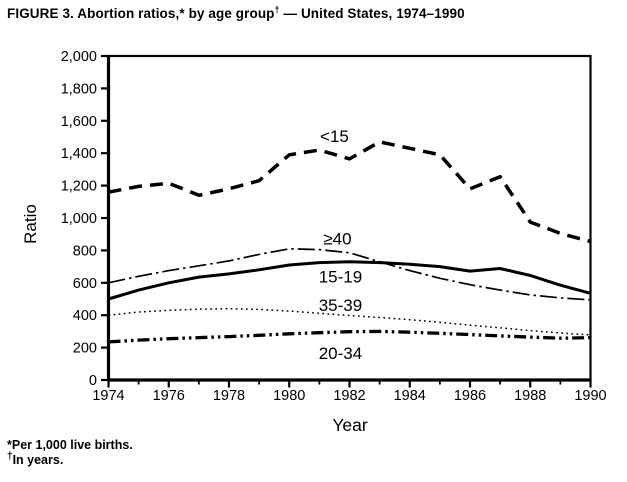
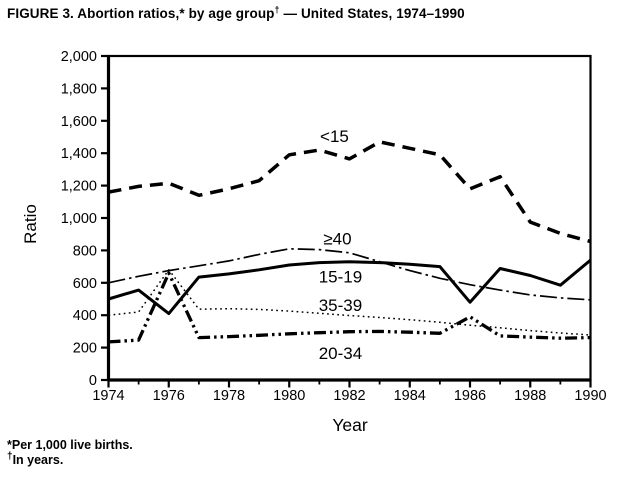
15-19/1976: 600 -> 410
35-39/1976: 430 -> 680
20-34/1976: 260 -> 660
15-19/1986: 670 -> 480
20-34/1986: 280 -> 390
15-19/1990: 540 -> 740
